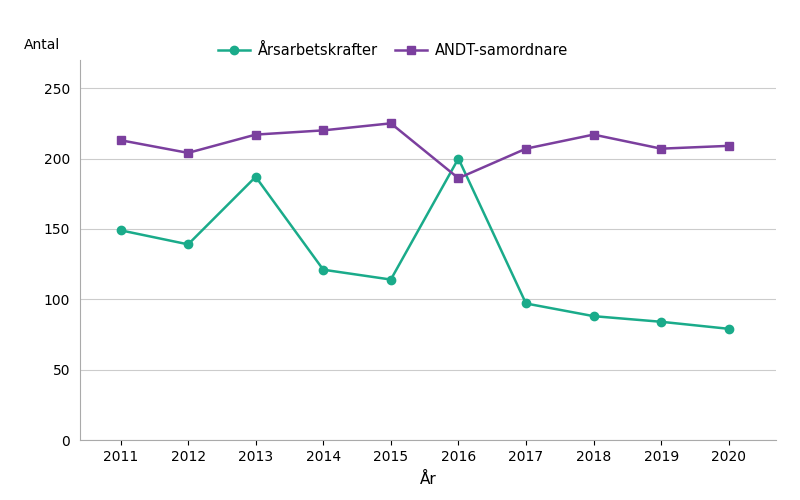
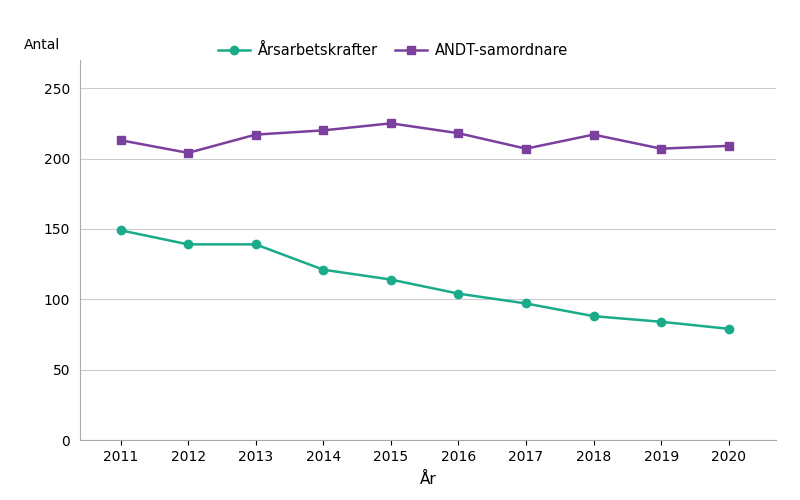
Årsarbetskrafter/2013: 187 -> 139
Årsarbetskrafter/2016: 200 -> 104
ANDT-samordnare/2016: 186 -> 218
